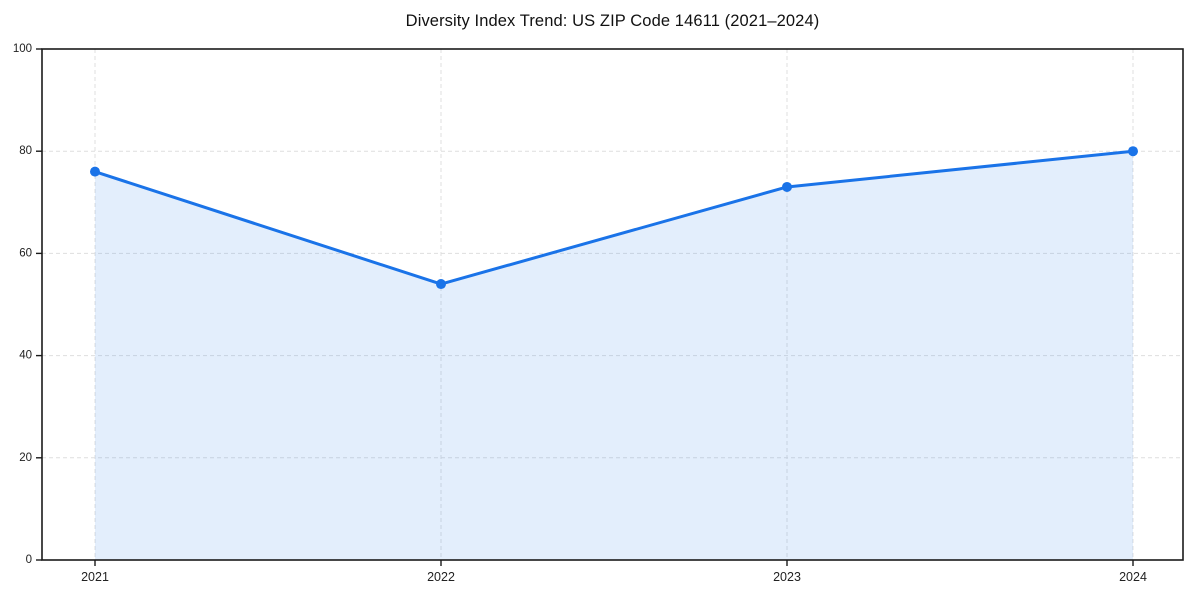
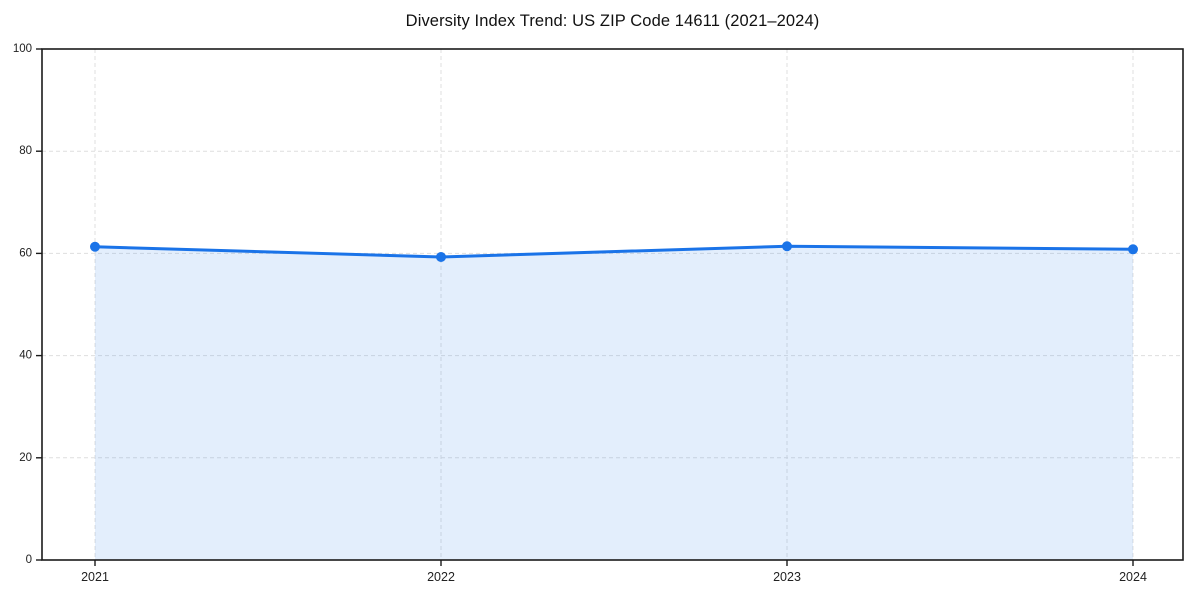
2021: 76 -> 61
2022: 54 -> 59
2023: 73 -> 61
2024: 80 -> 61
